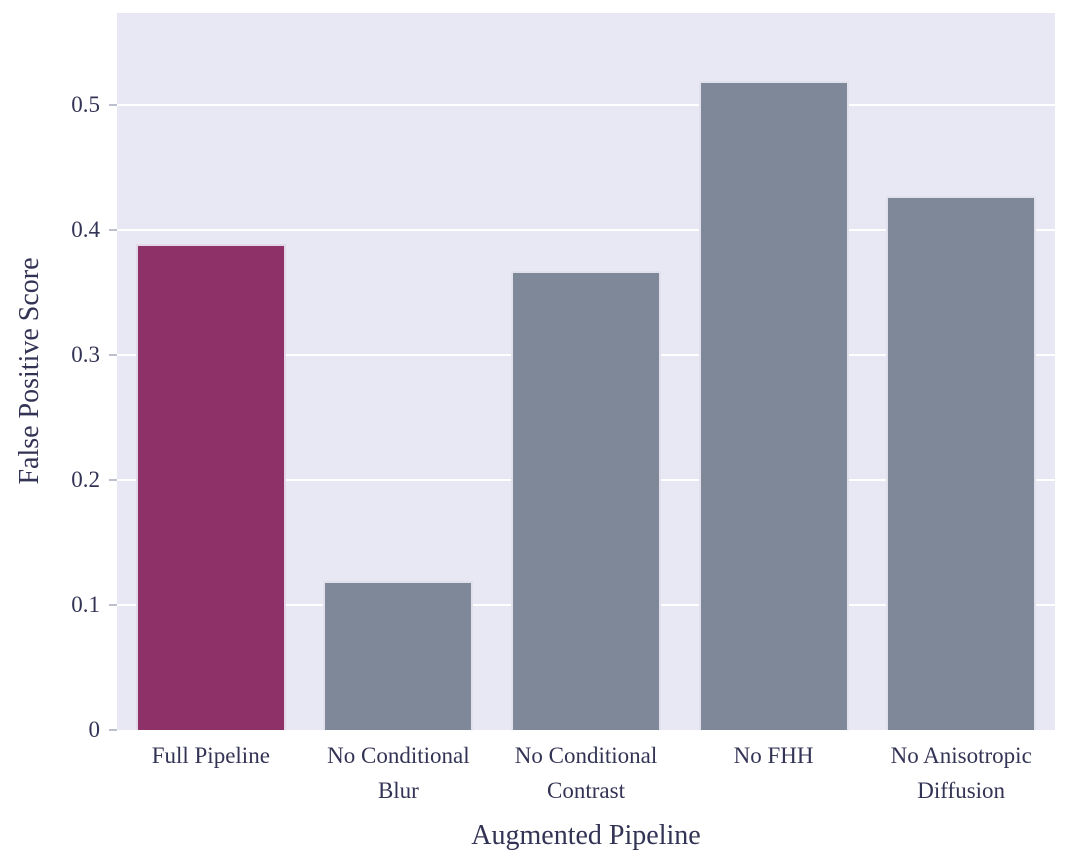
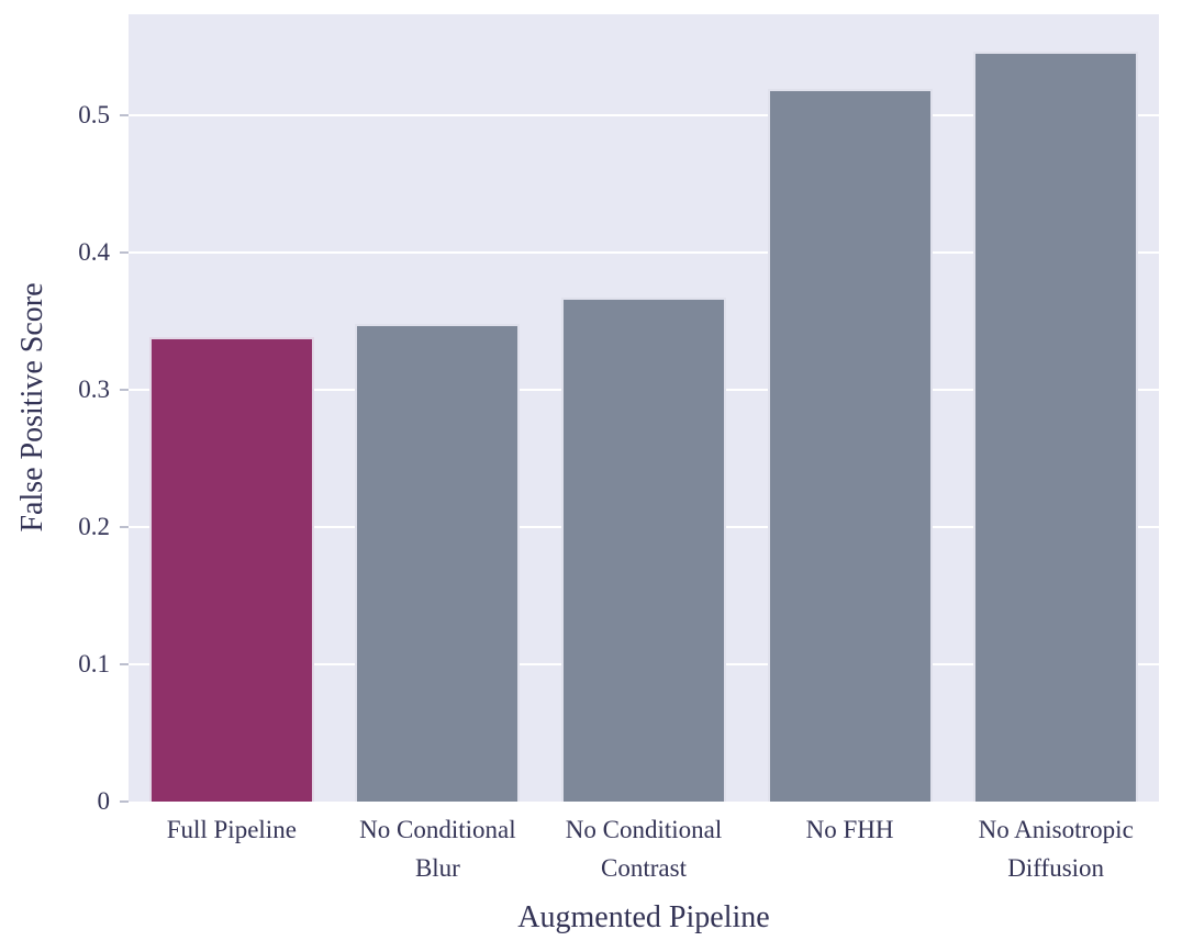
Full Pipeline: 0.389 -> 0.338
No Conditional Blur: 0.119 -> 0.348
No Anisotropic Diffusion: 0.427 -> 0.546
